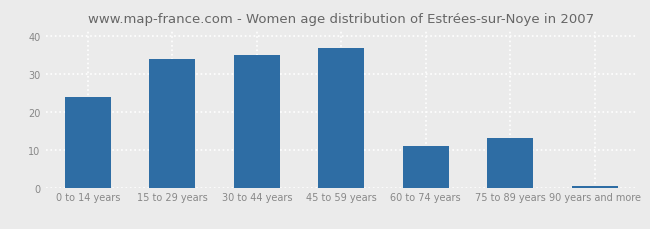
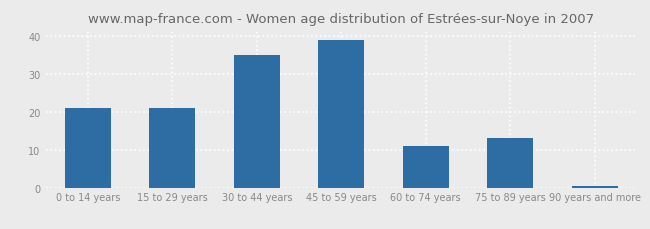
0 to 14 years: 24.0 -> 21.0
15 to 29 years: 34.0 -> 21.0
45 to 59 years: 37.0 -> 39.0
